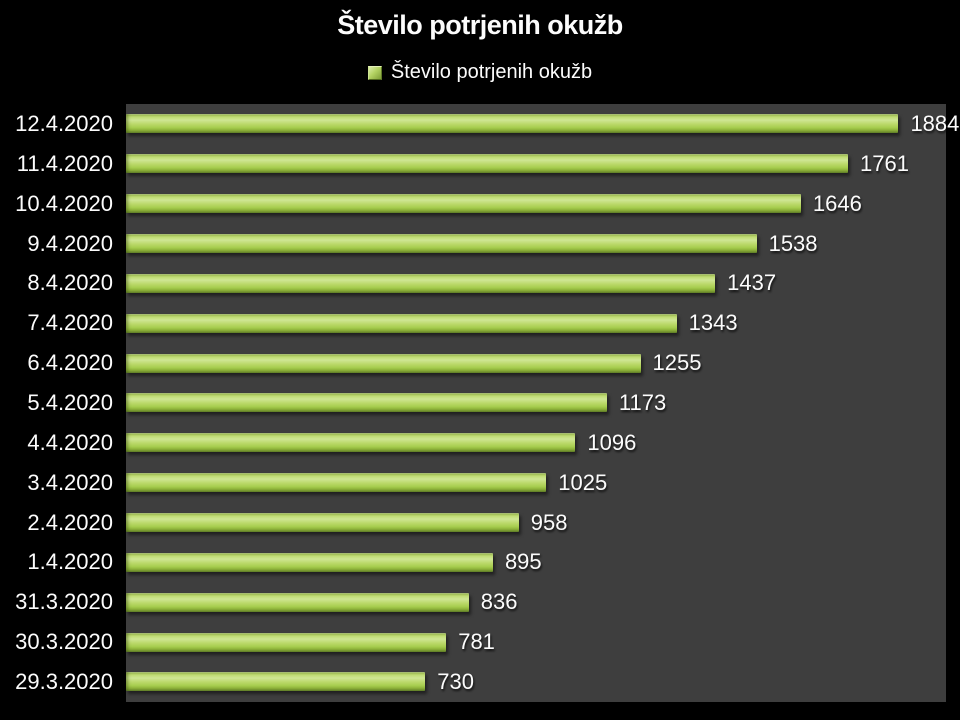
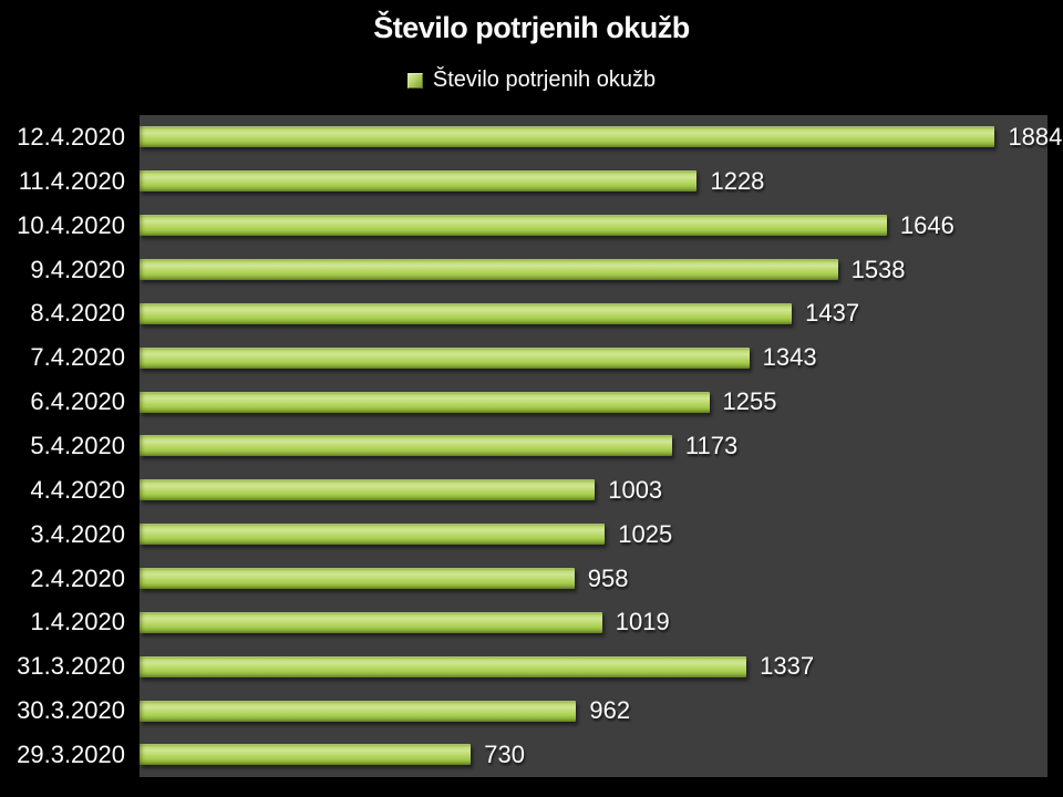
11.4.2020: 1761 -> 1228
4.4.2020: 1096 -> 1003
1.4.2020: 895 -> 1019
31.3.2020: 836 -> 1337
30.3.2020: 781 -> 962
